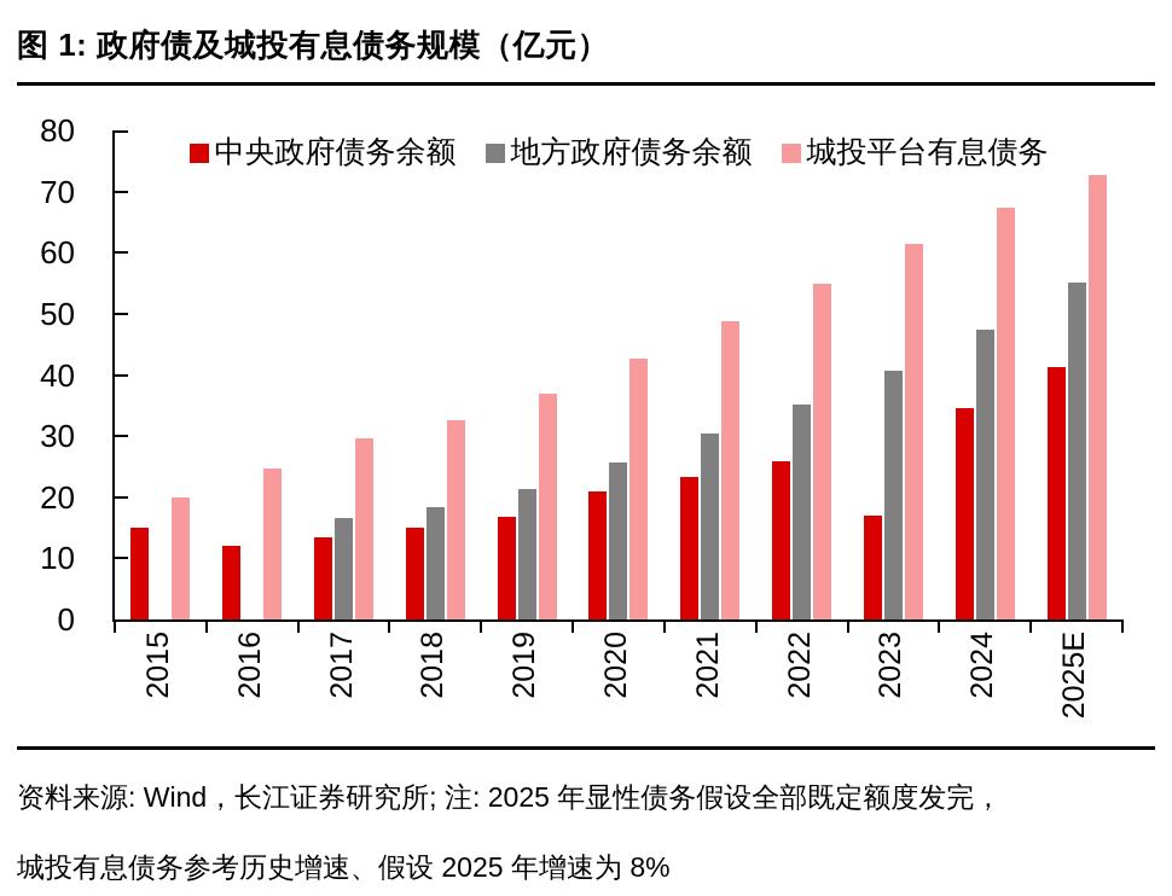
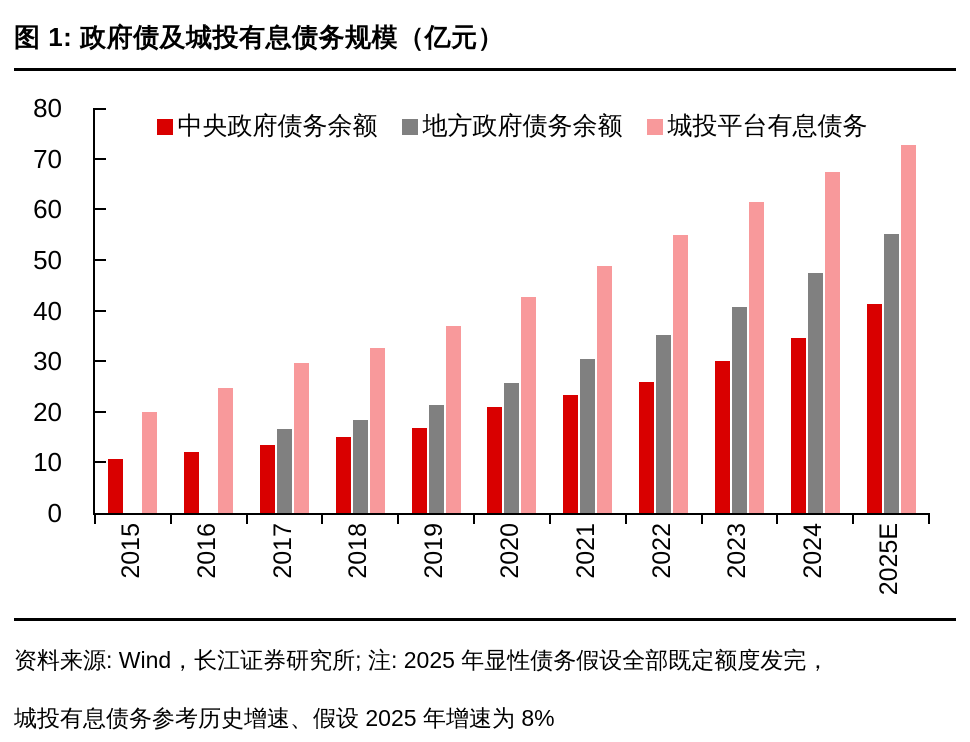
中央政府债务余额/2015: 15 -> 11
中央政府债务余额/2023: 17 -> 30
